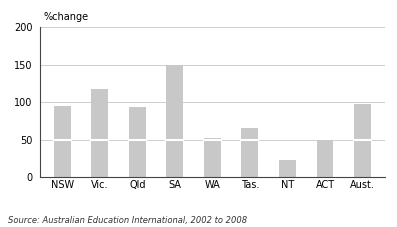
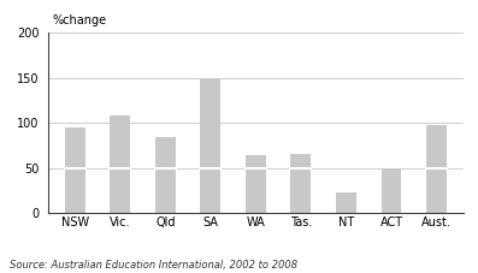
Vic.: 117 -> 108
Qld: 93 -> 84
WA: 52 -> 64
